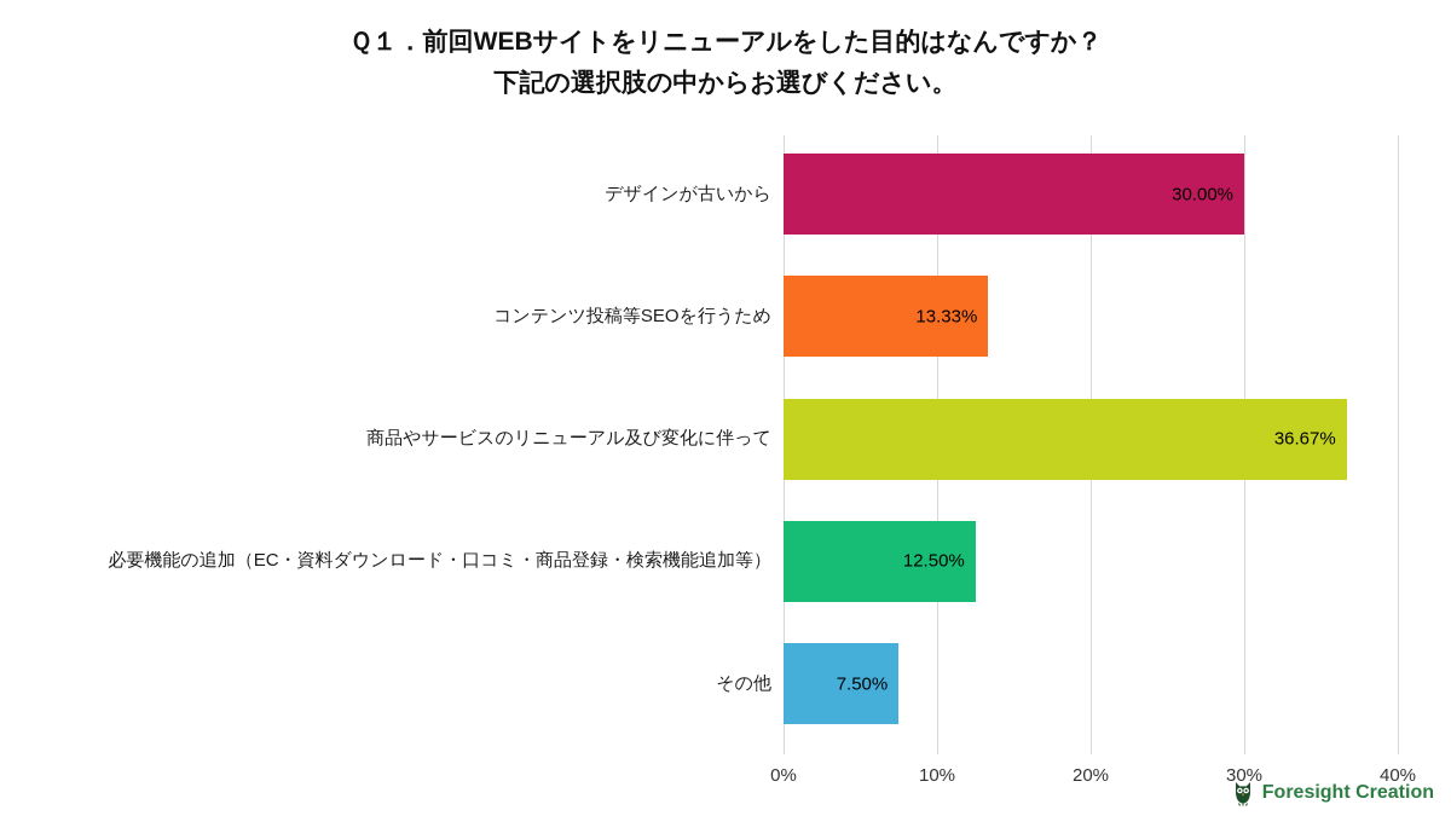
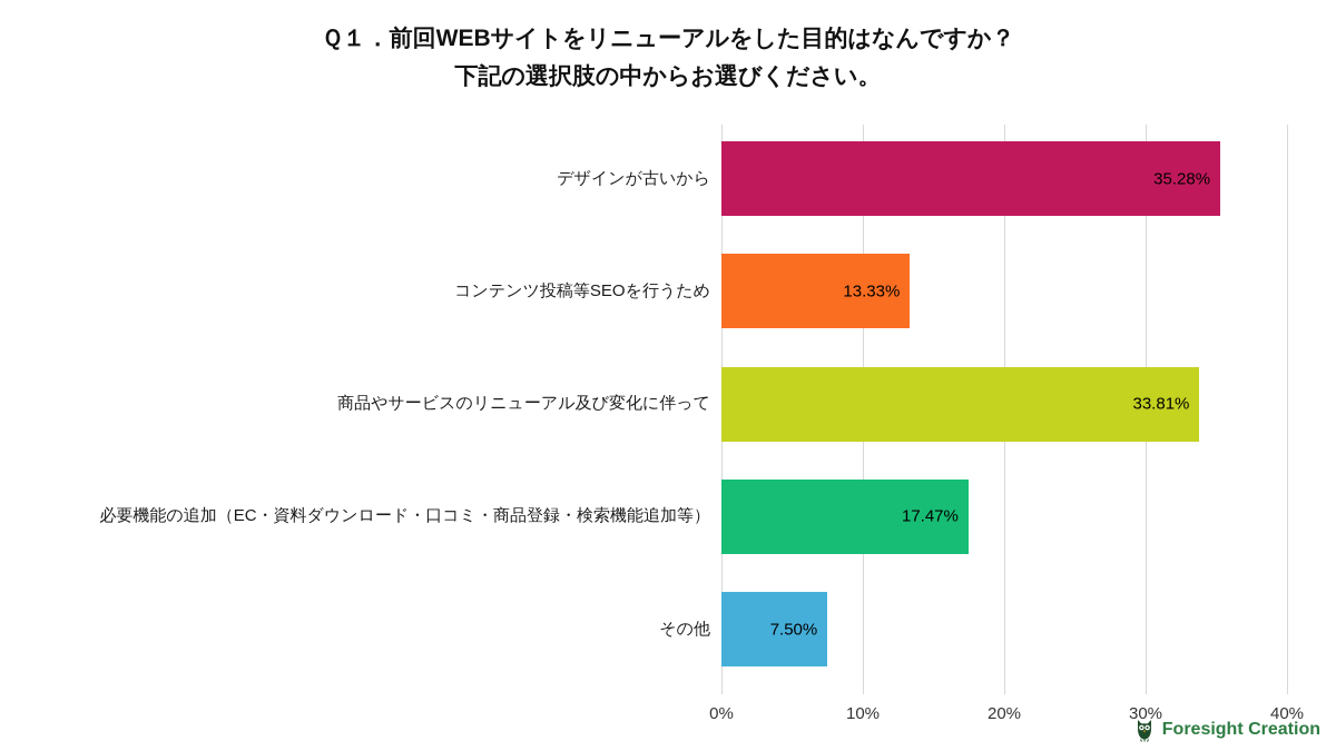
デザインが古いから: 30.00% -> 35.28%
商品やサービスのリニューアル及び変化に伴って: 36.67% -> 33.81%
必要機能の追加（EC・資料ダウンロード・口コミ・商品登録・検索機能追加等）: 12.50% -> 17.47%
